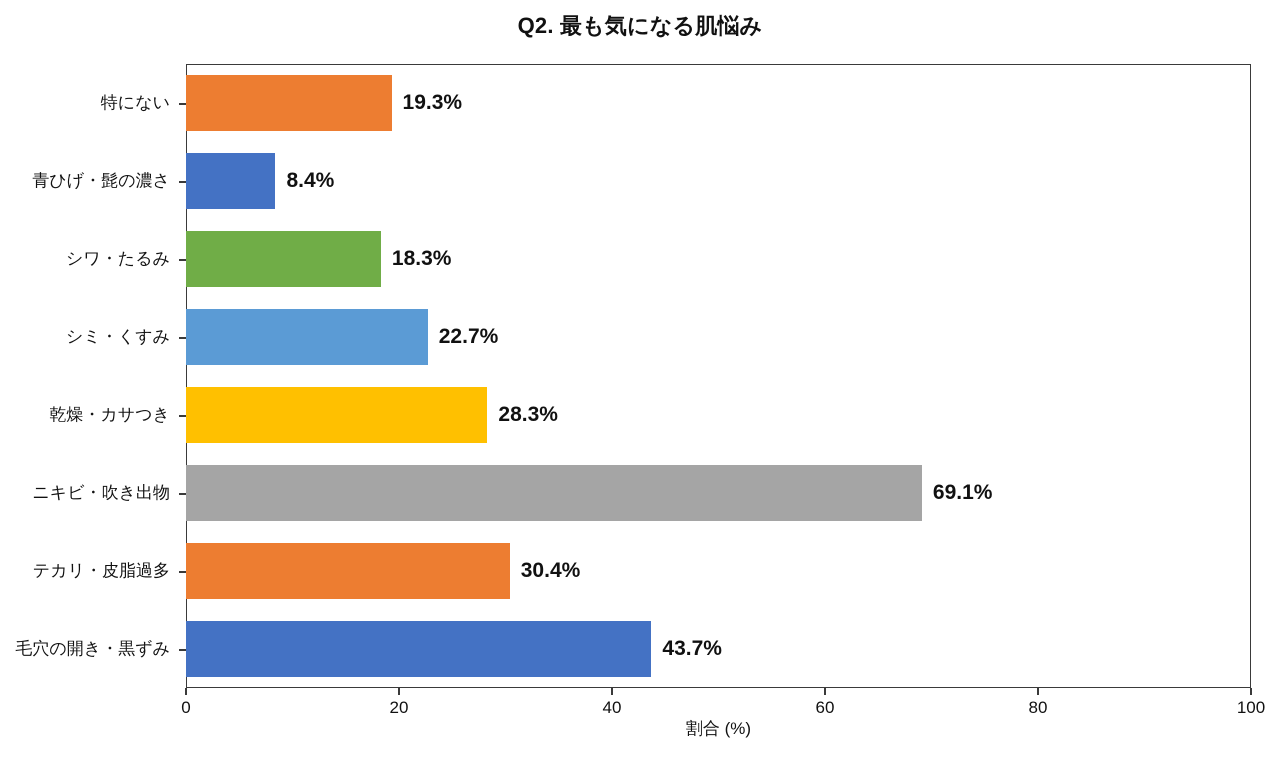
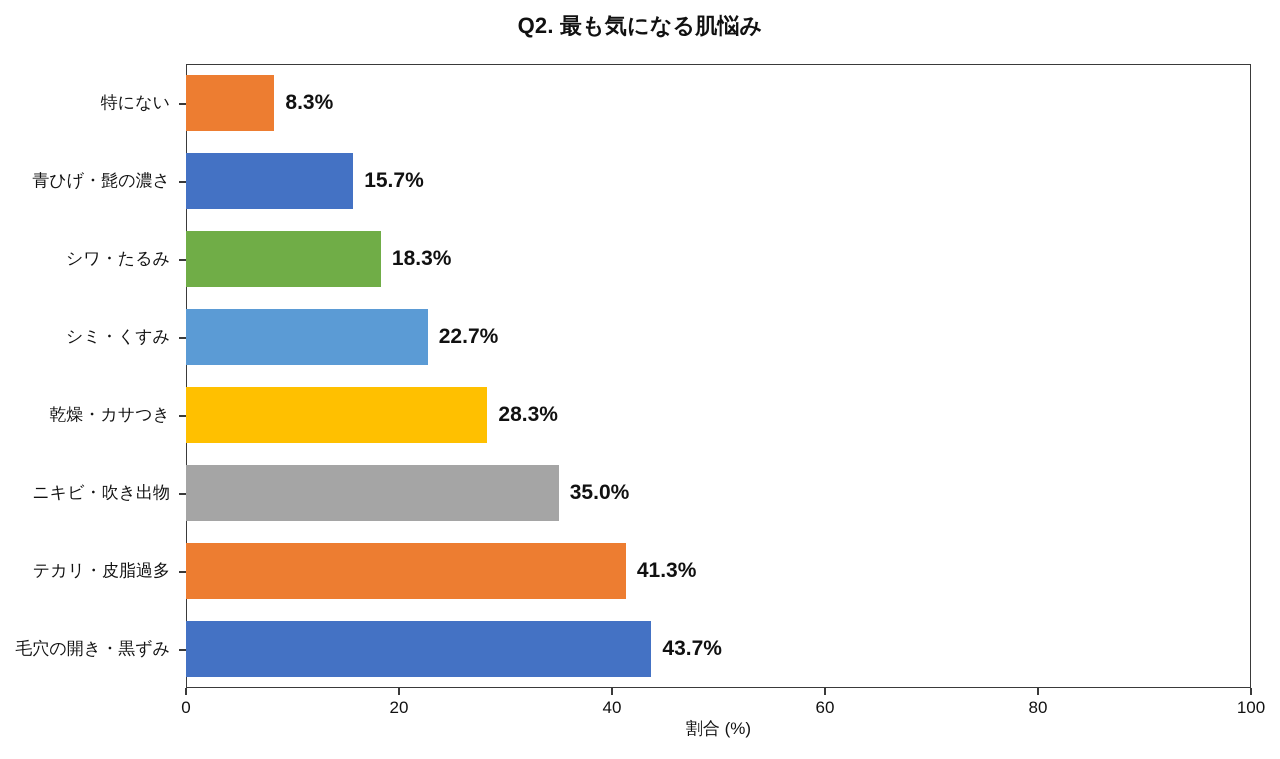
特にない: 19.3% -> 8.3%
青ひげ・髭の濃さ: 8.4% -> 15.7%
ニキビ・吹き出物: 69.1% -> 35.0%
テカリ・皮脂過多: 30.4% -> 41.3%
